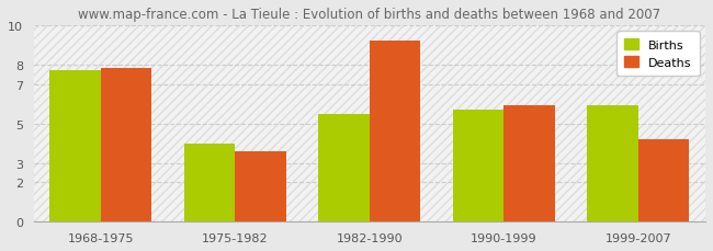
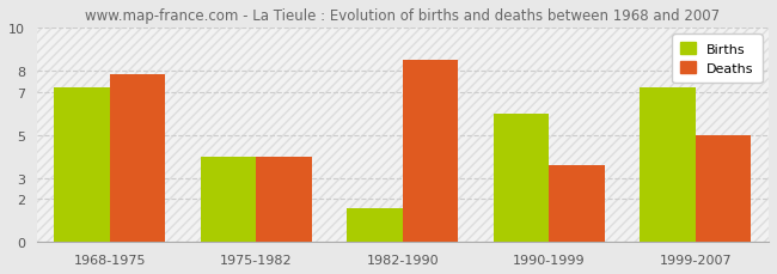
Births/1968-1975: 7.7 -> 7.2
Deaths/1975-1982: 3.6 -> 4.0
Births/1982-1990: 5.5 -> 1.6
Deaths/1982-1990: 9.2 -> 8.5
Births/1990-1999: 5.7 -> 6.0
Deaths/1990-1999: 5.9 -> 3.6
Births/1999-2007: 5.9 -> 7.2
Deaths/1999-2007: 4.2 -> 5.0
